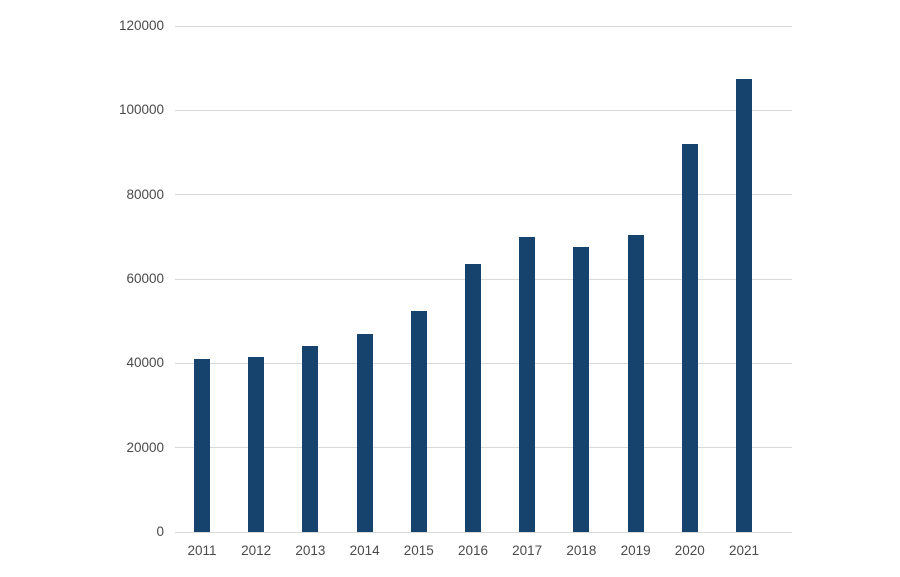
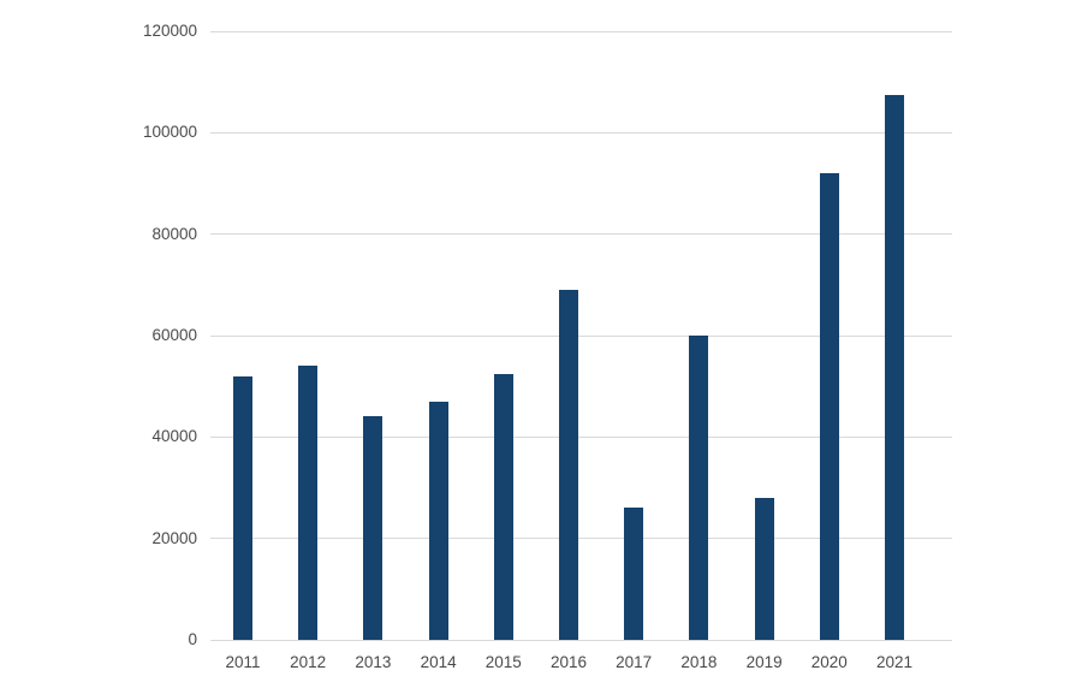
2011: 41000 -> 52000
2012: 42000 -> 54000
2016: 64000 -> 69000
2017: 70000 -> 26000
2018: 68000 -> 60000
2019: 70000 -> 28000
